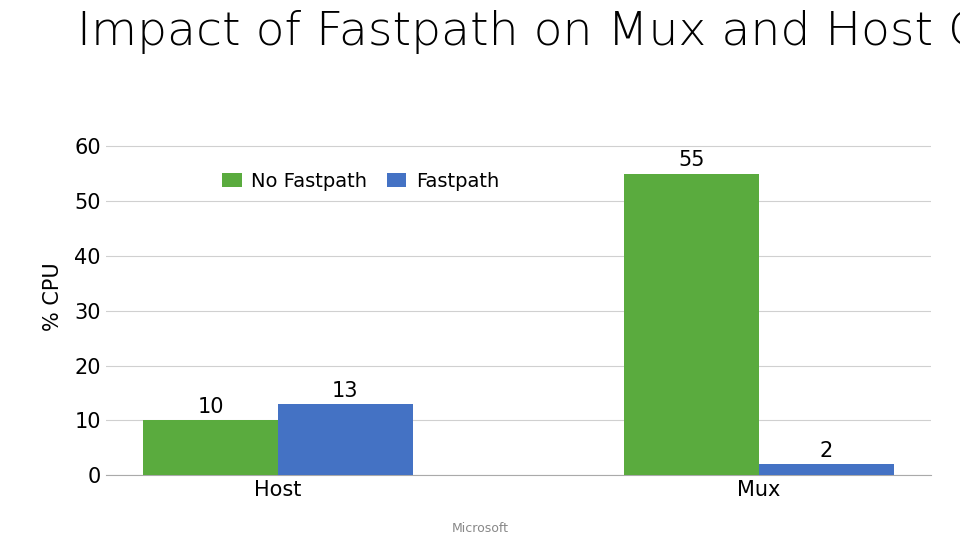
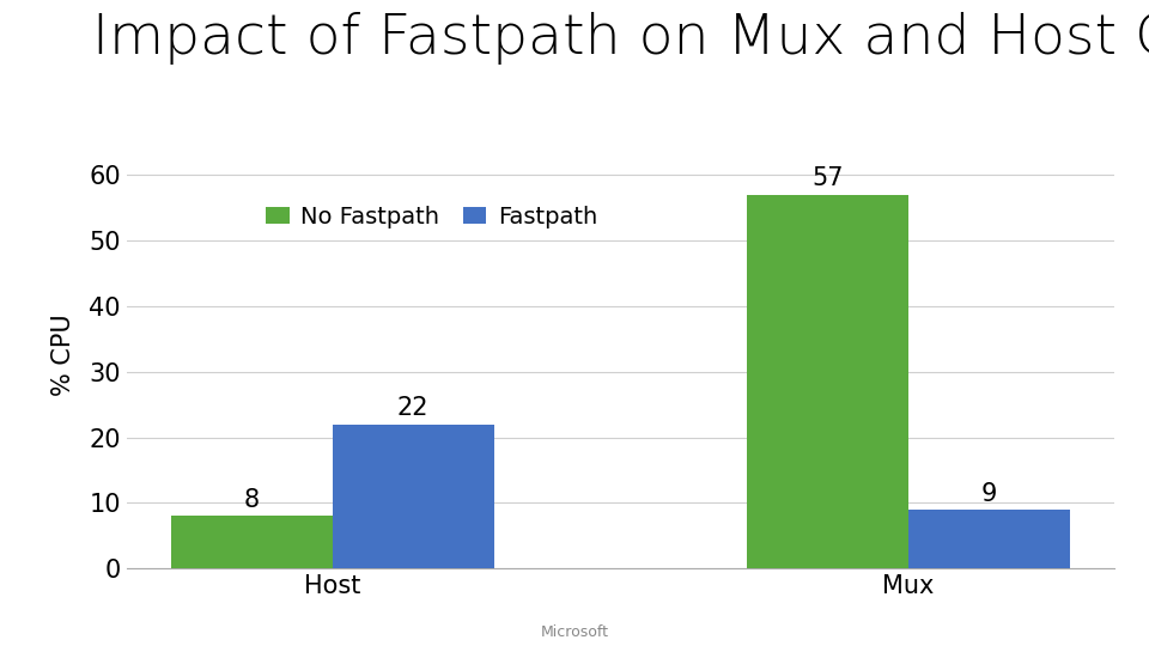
No Fastpath/Host: 10 -> 8
Fastpath/Host: 13 -> 22
No Fastpath/Mux: 55 -> 57
Fastpath/Mux: 2 -> 9
